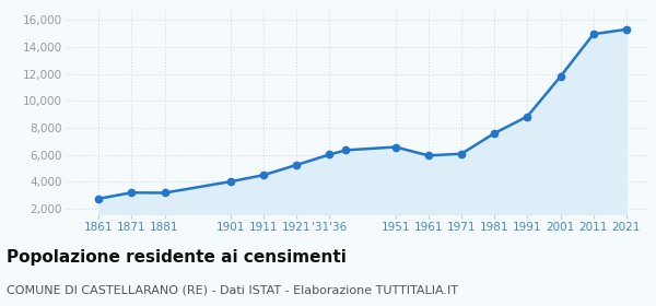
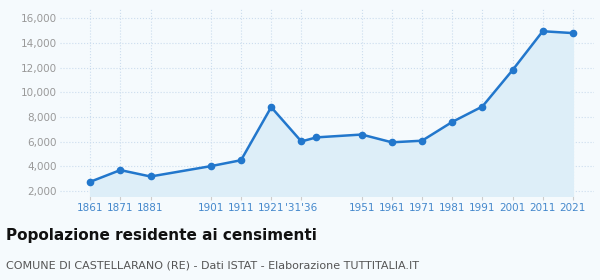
1871: 3,200 -> 3,700
1921: 5,200 -> 8,800
2021: 15,300 -> 14,800
